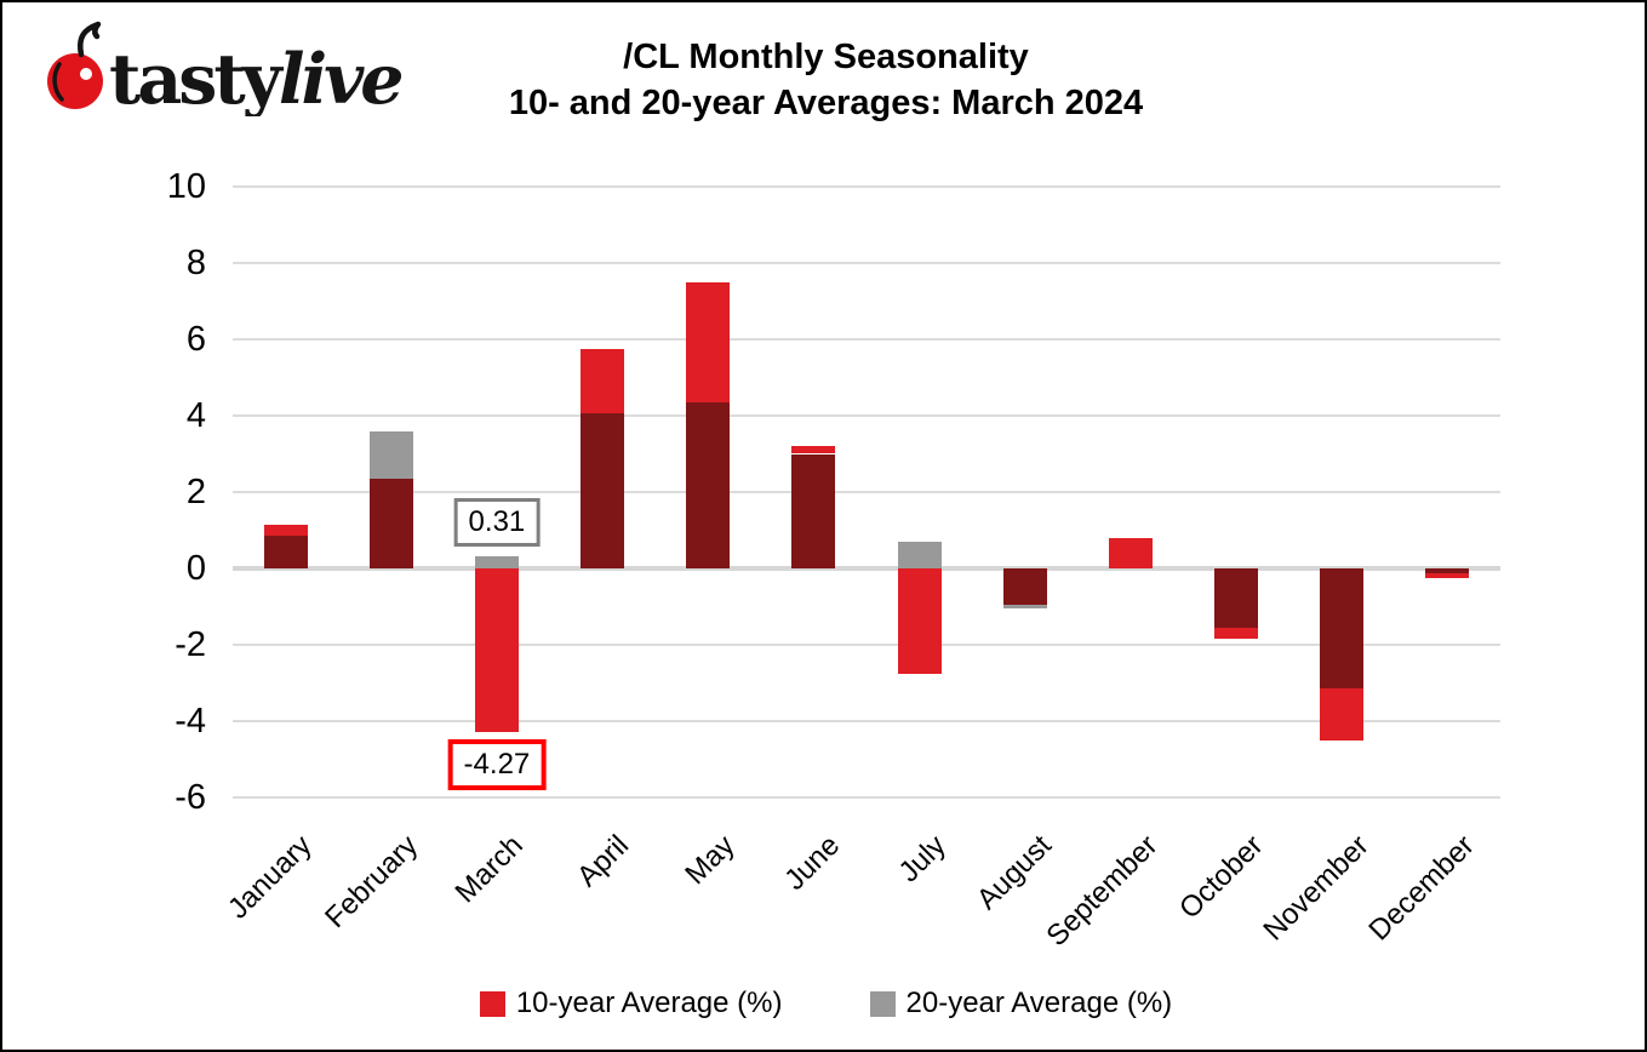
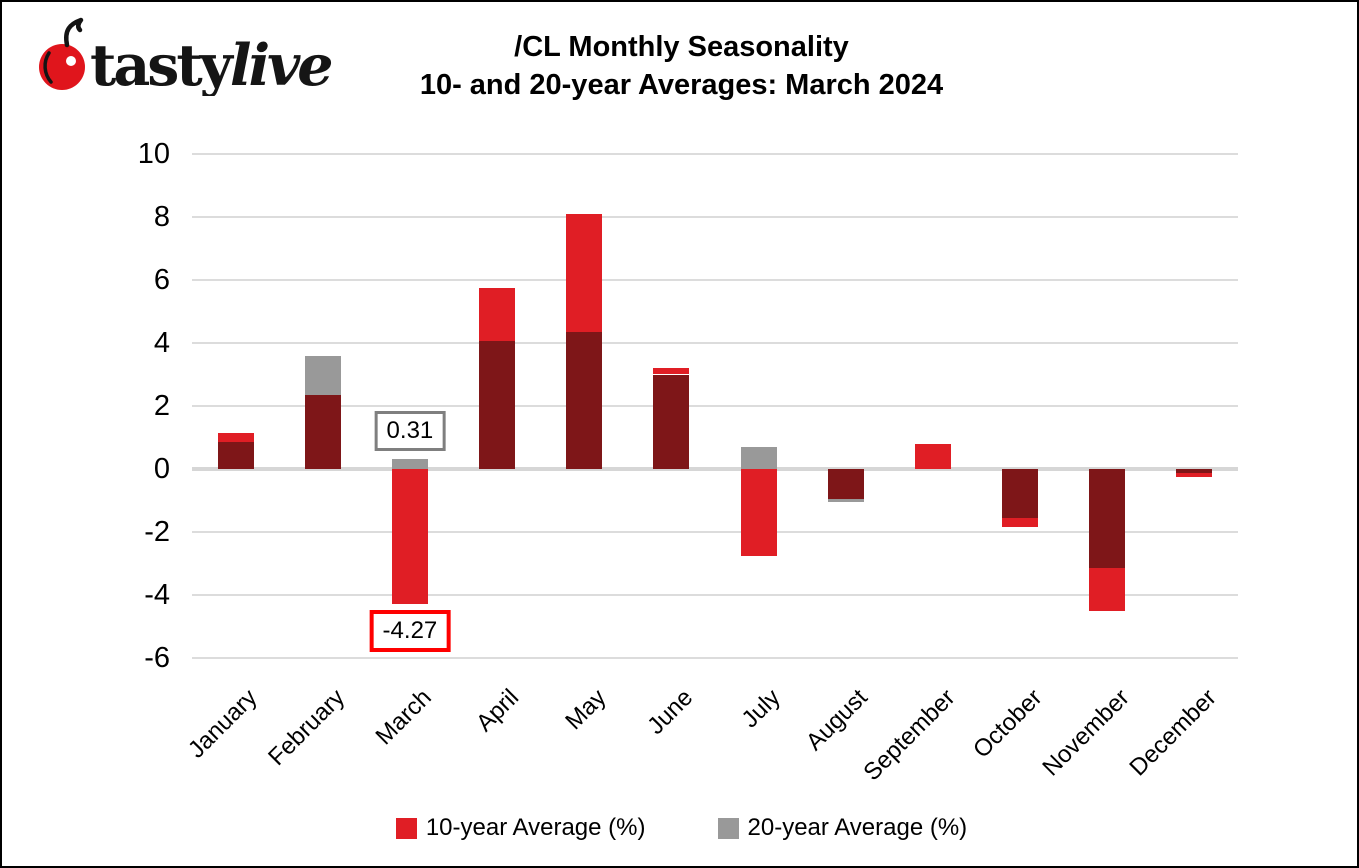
10-year Average (%)/May: 7.5 -> 8.1
